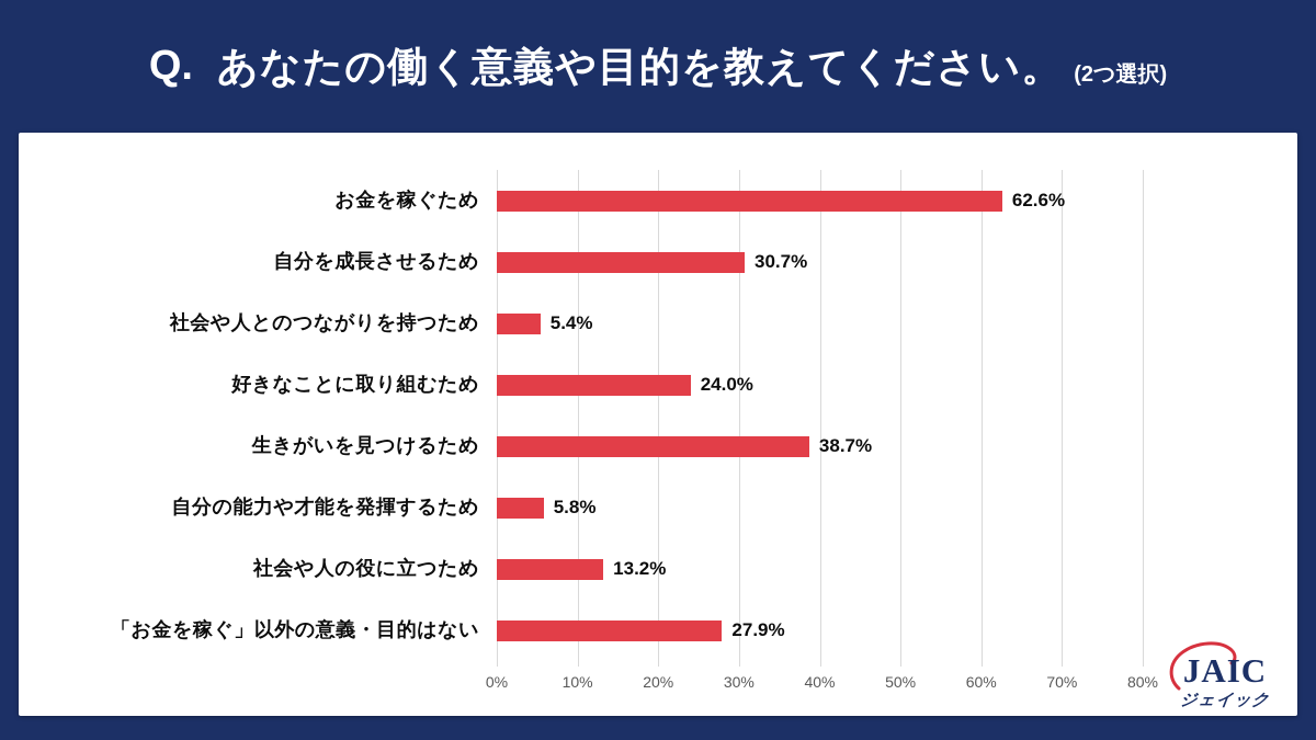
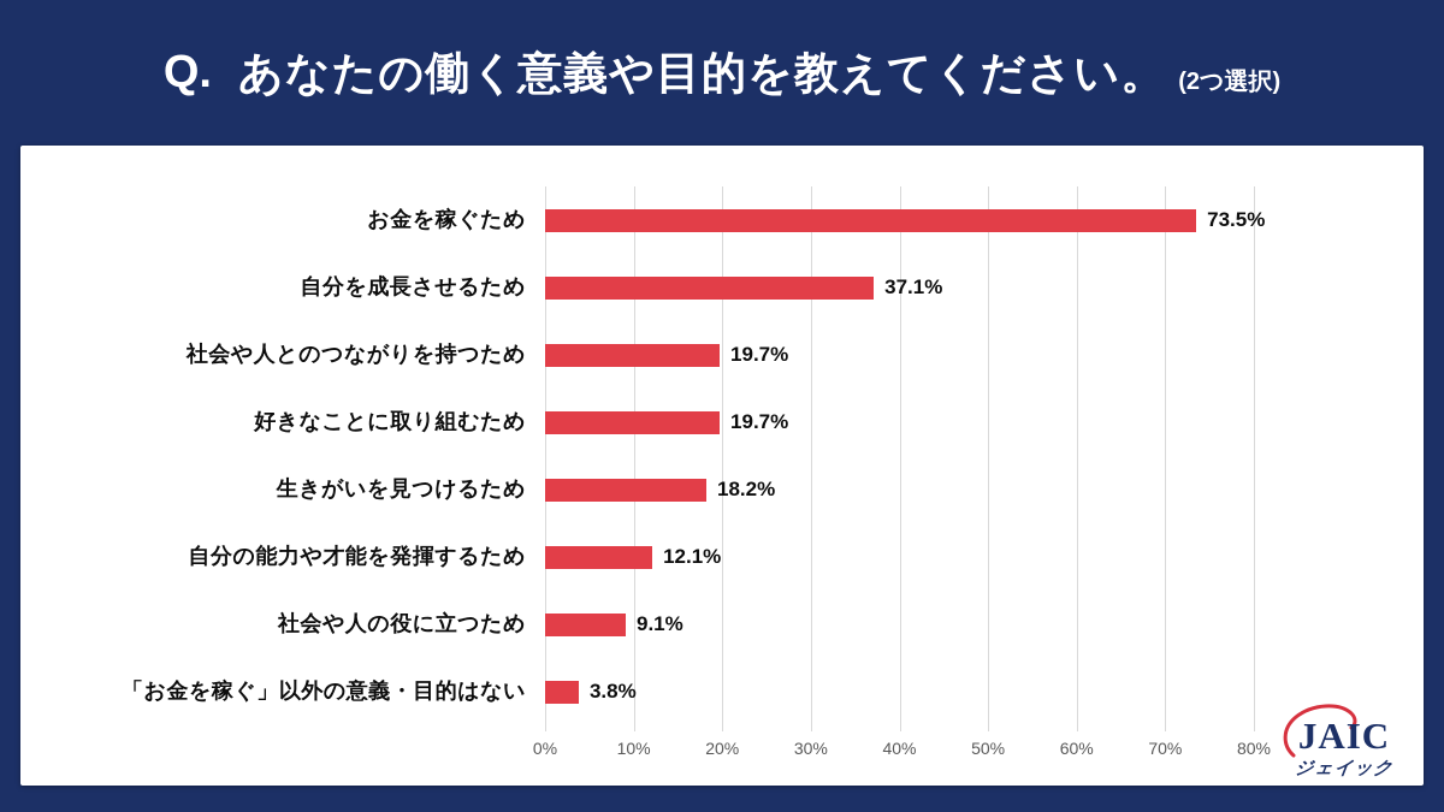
お金を稼ぐため: 62.6% -> 73.5%
自分を成長させるため: 30.7% -> 37.1%
社会や人とのつながりを持つため: 5.4% -> 19.7%
好きなことに取り組むため: 24.0% -> 19.7%
生きがいを見つけるため: 38.7% -> 18.2%
自分の能力や才能を発揮するため: 5.8% -> 12.1%
社会や人の役に立つため: 13.2% -> 9.1%
「お金を稼ぐ」以外の意義・目的はない: 27.9% -> 3.8%
